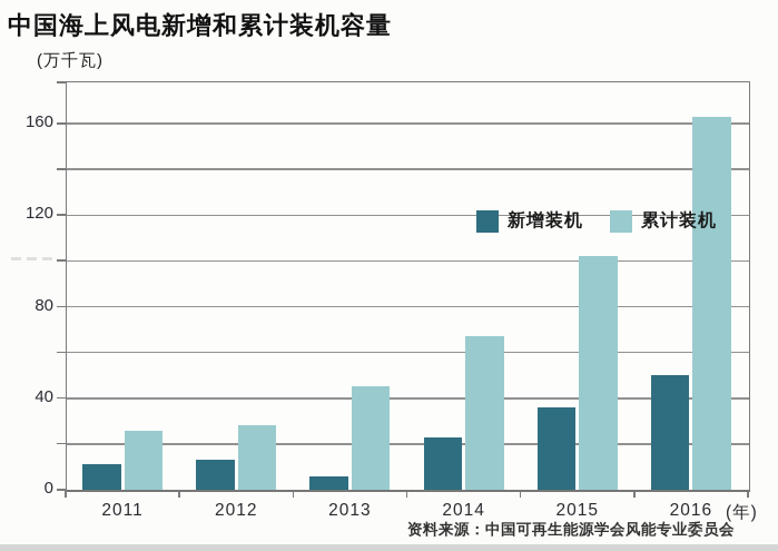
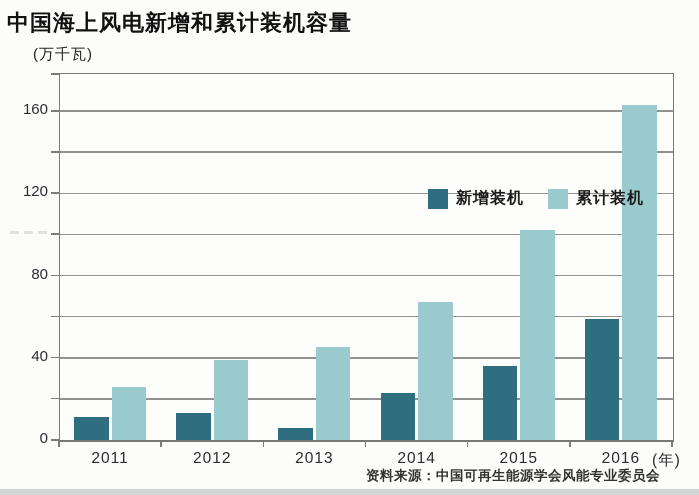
累计装机/2012: 28 -> 39
新增装机/2016: 50 -> 59
